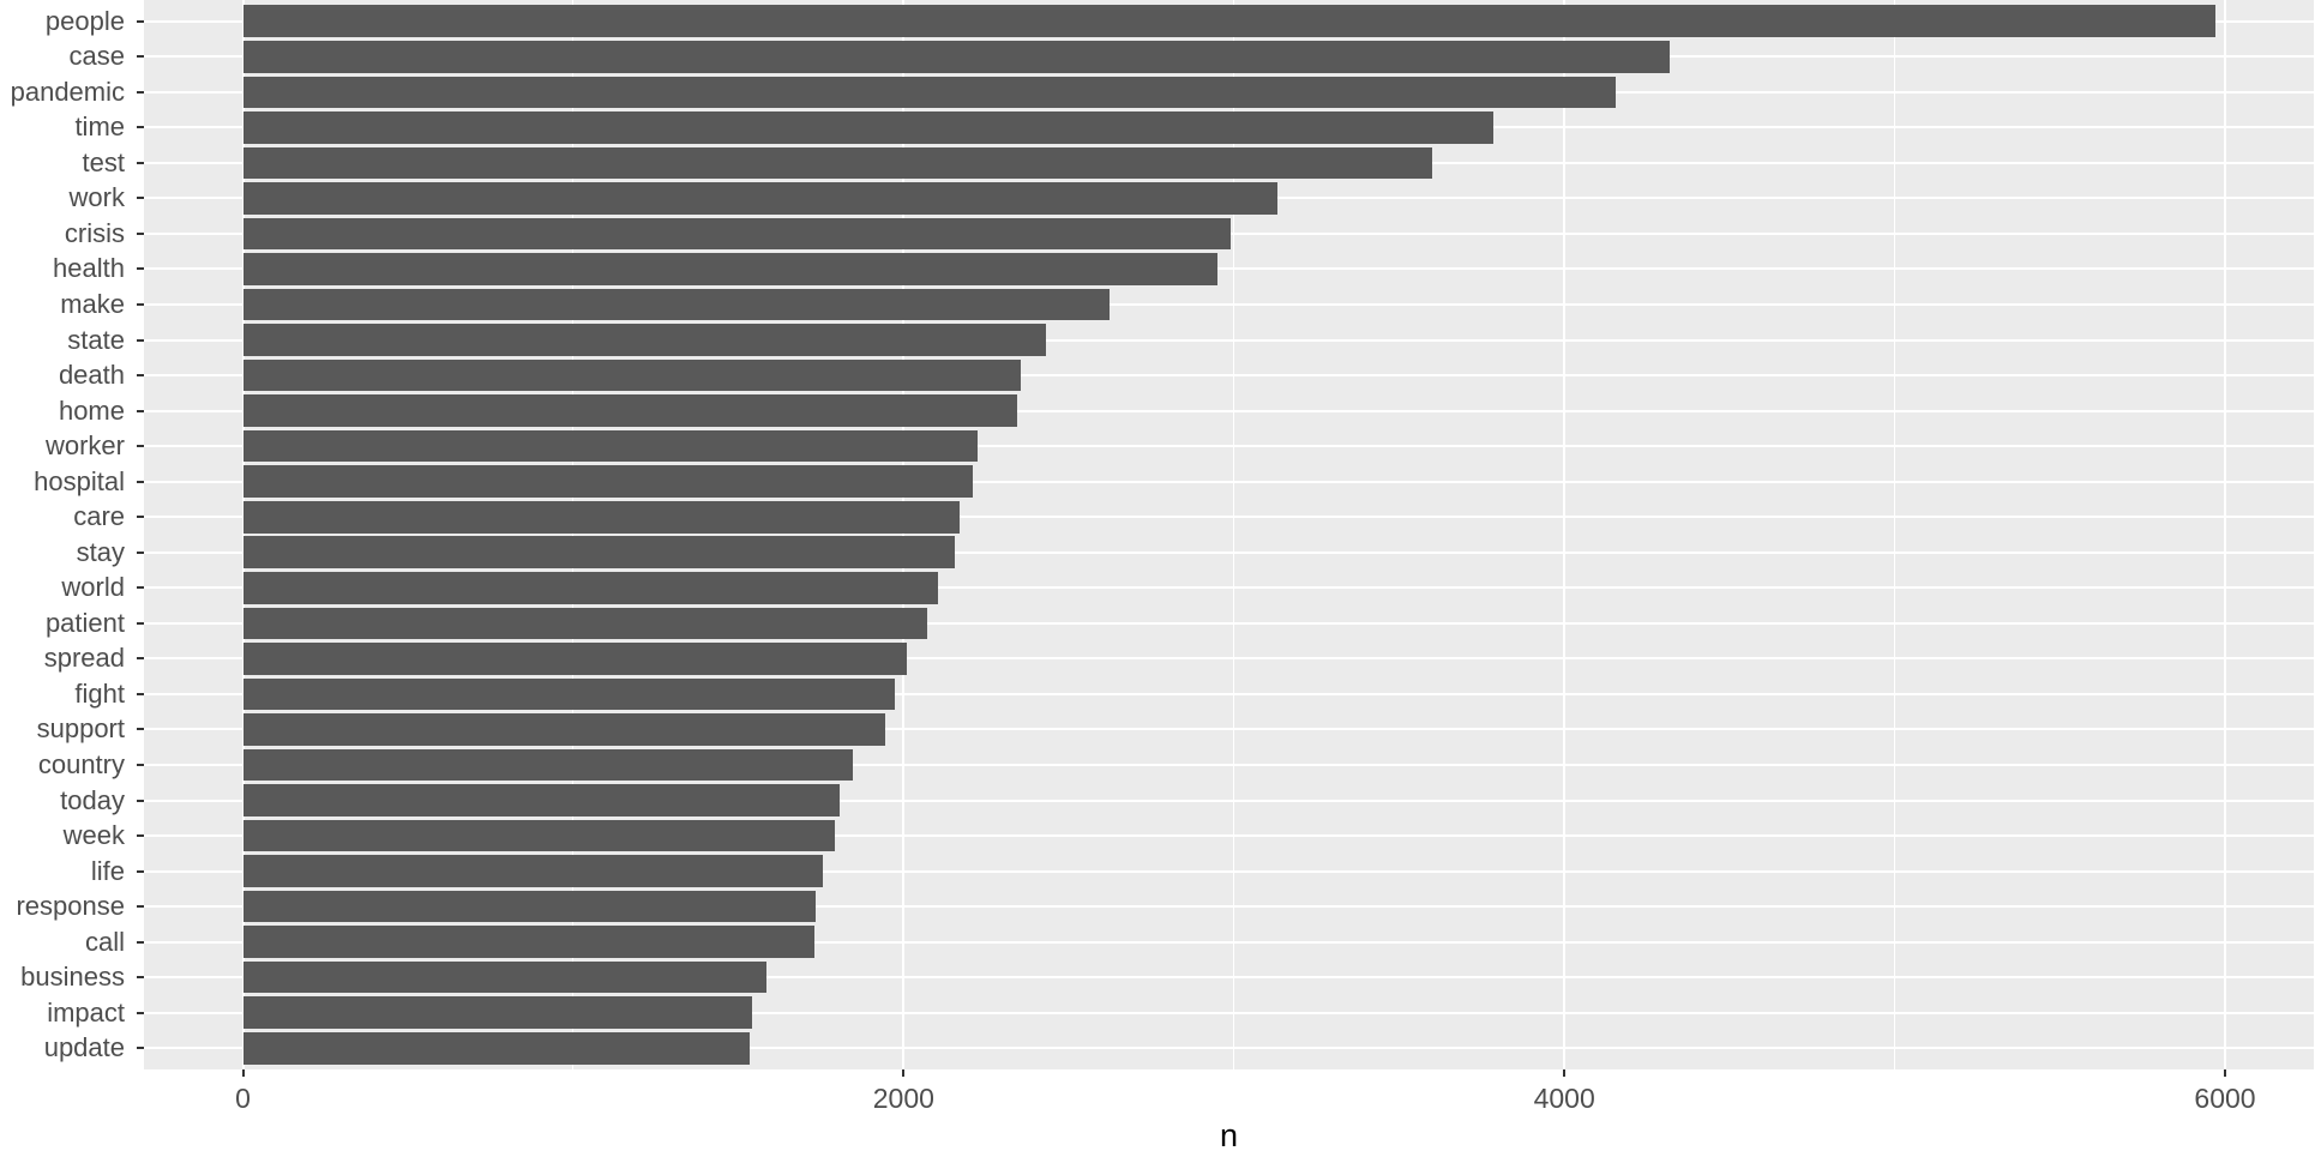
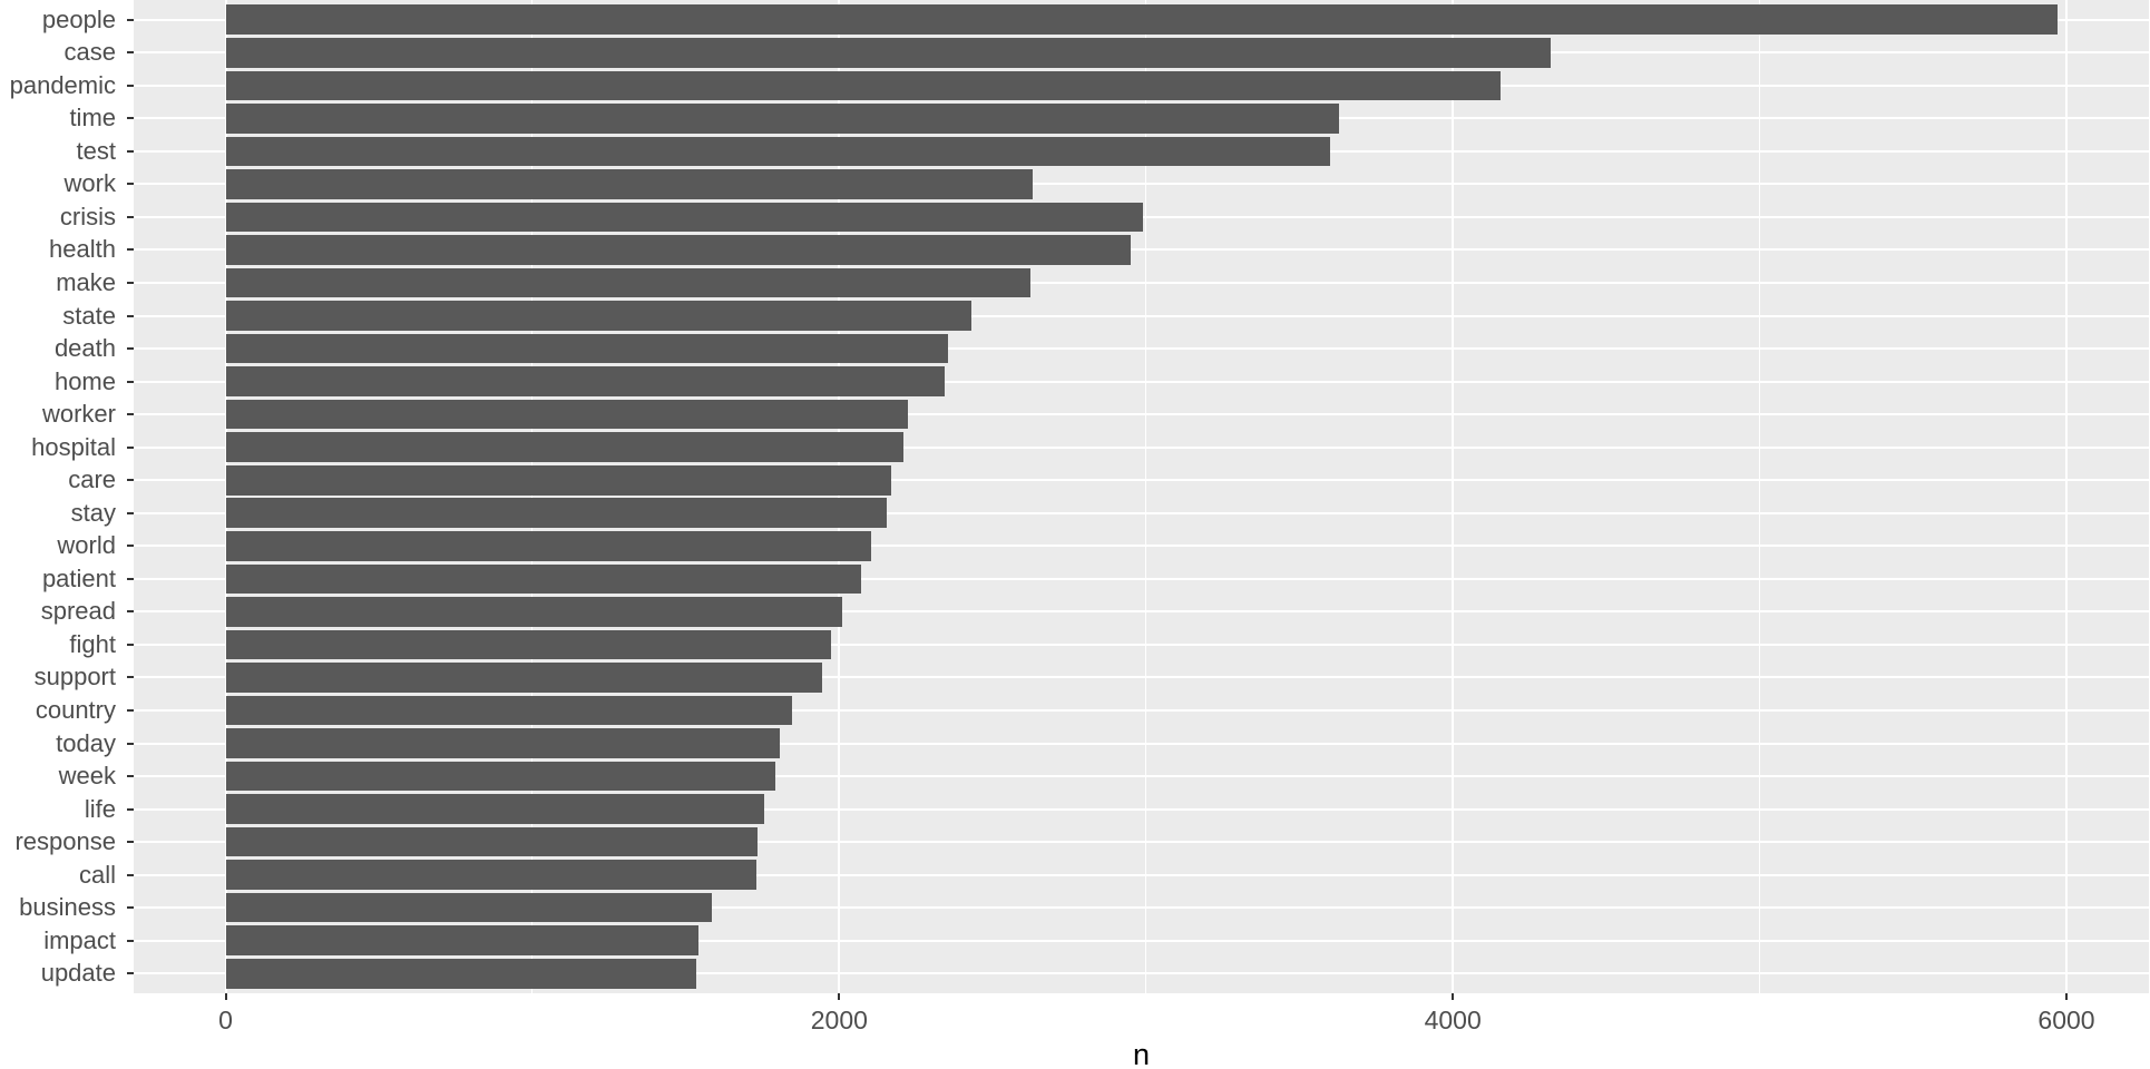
time: 3780 -> 3630
work: 3130 -> 2630
